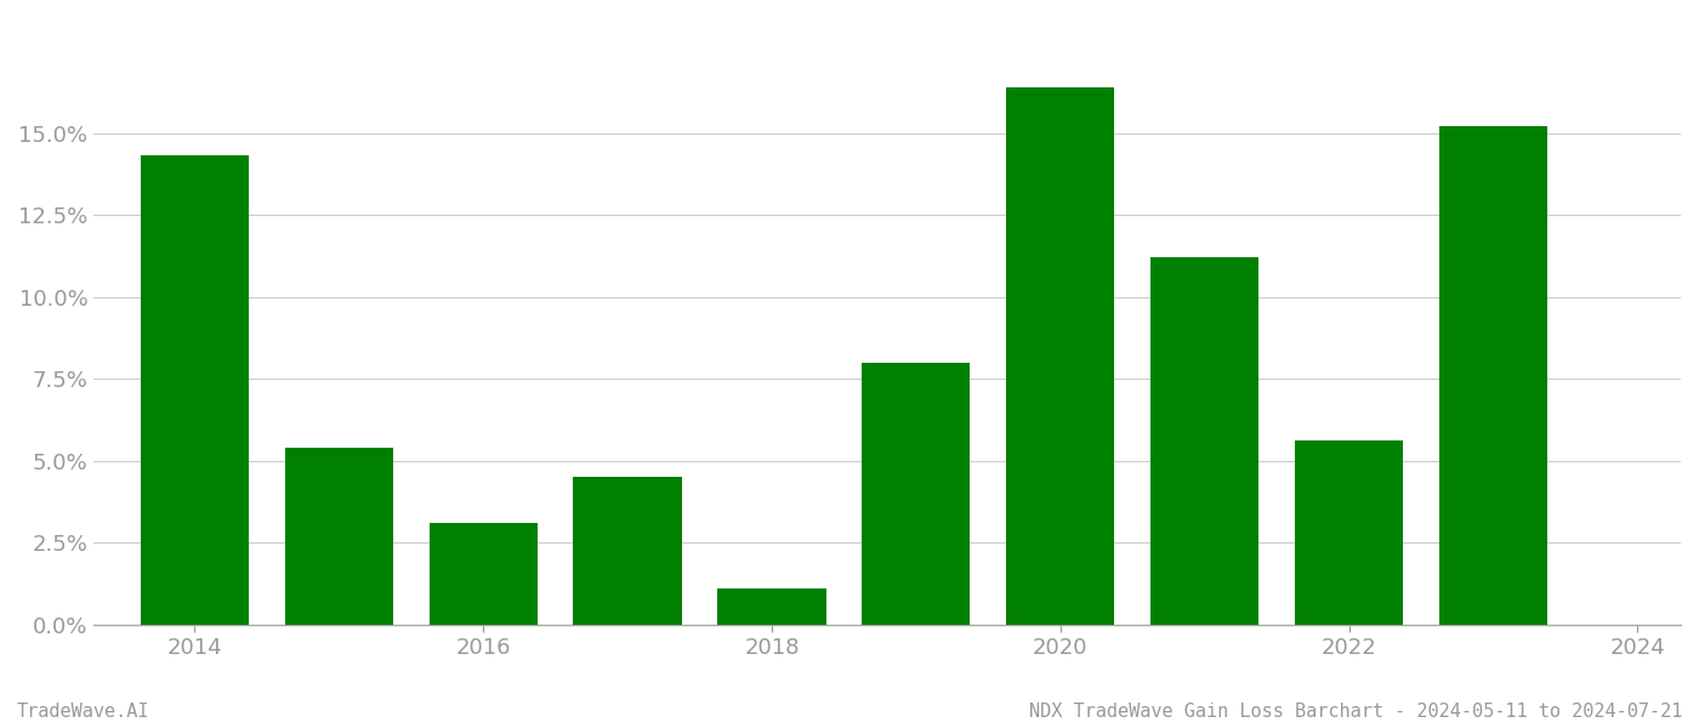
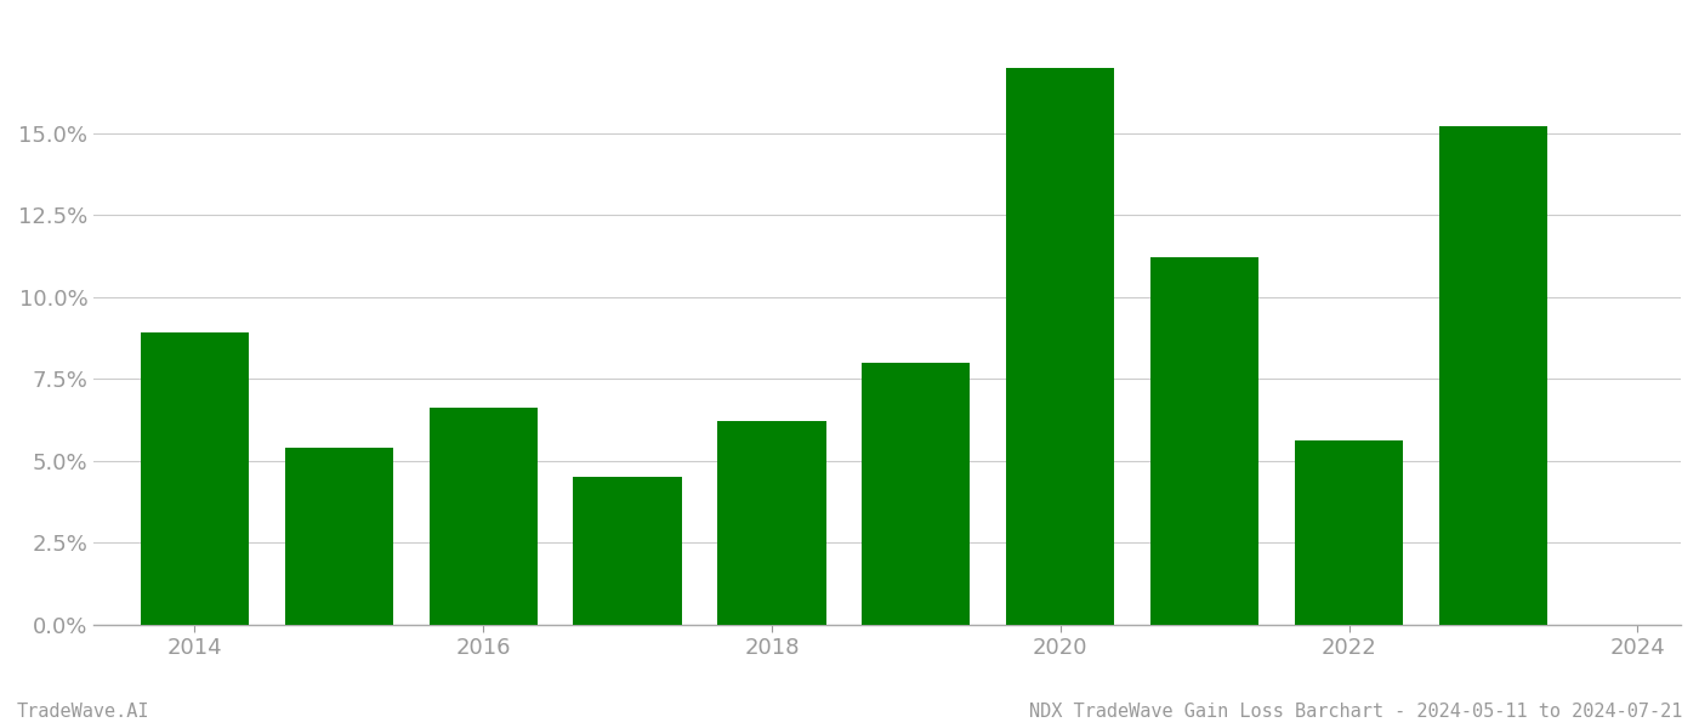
2014: 14.3% -> 8.9%
2016: 3.1% -> 6.6%
2018: 1.1% -> 6.2%
2020: 16.4% -> 17.0%
